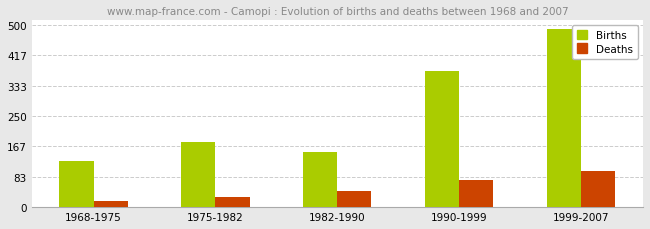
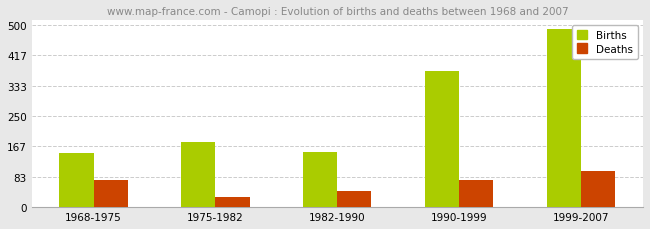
Births/1968-1975: 127 -> 150
Deaths/1968-1975: 18 -> 75
